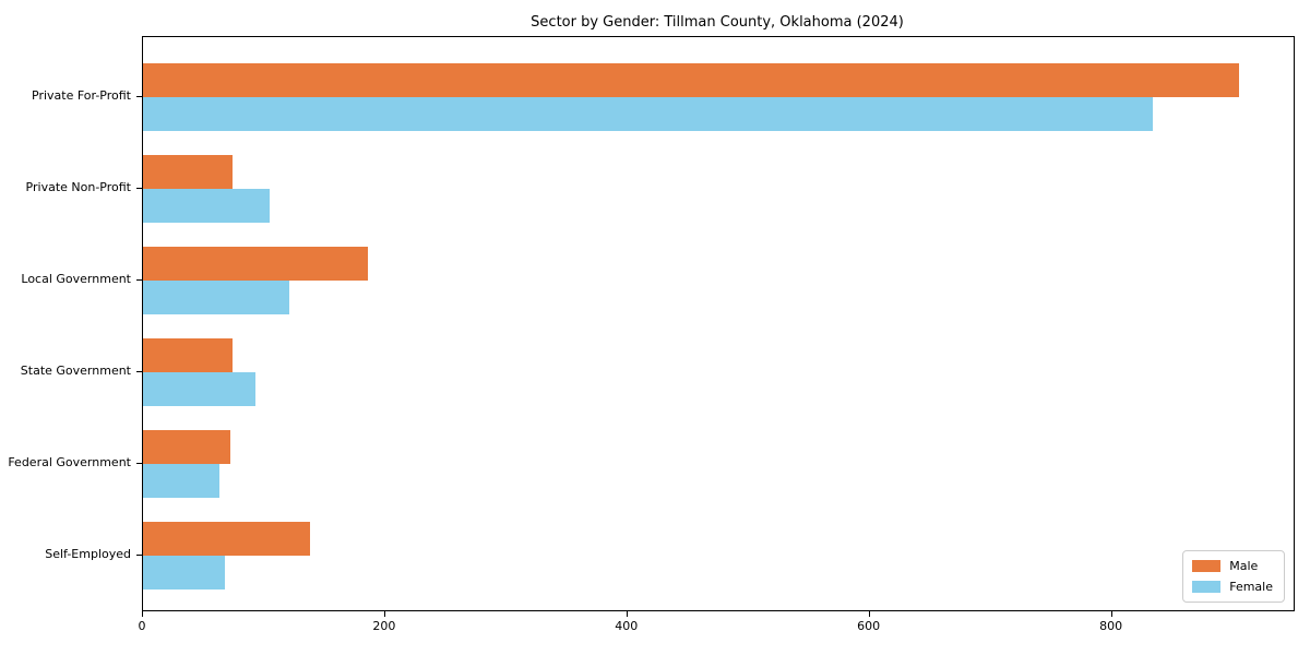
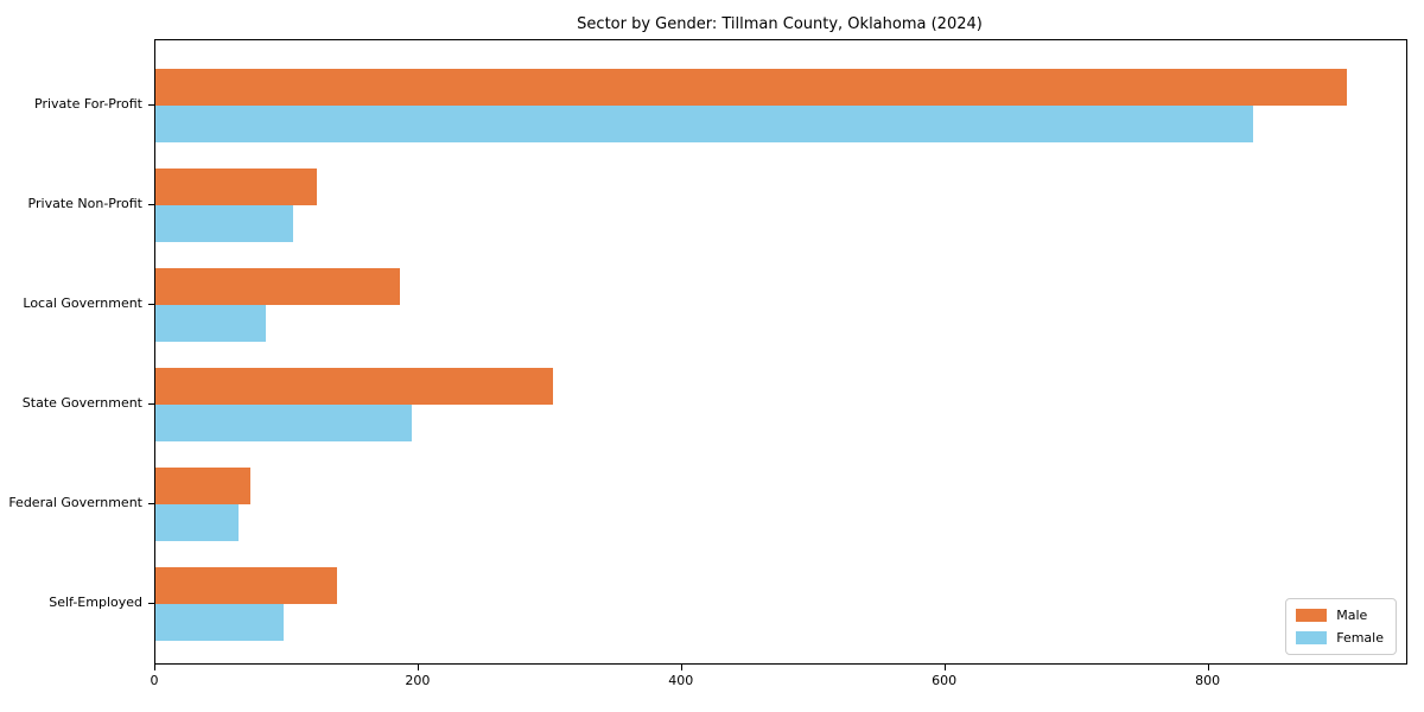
Male/Private Non-Profit: 74 -> 123
Female/Local Government: 121 -> 84
Male/State Government: 74 -> 302
Female/State Government: 93 -> 195
Female/Self-Employed: 68 -> 97
